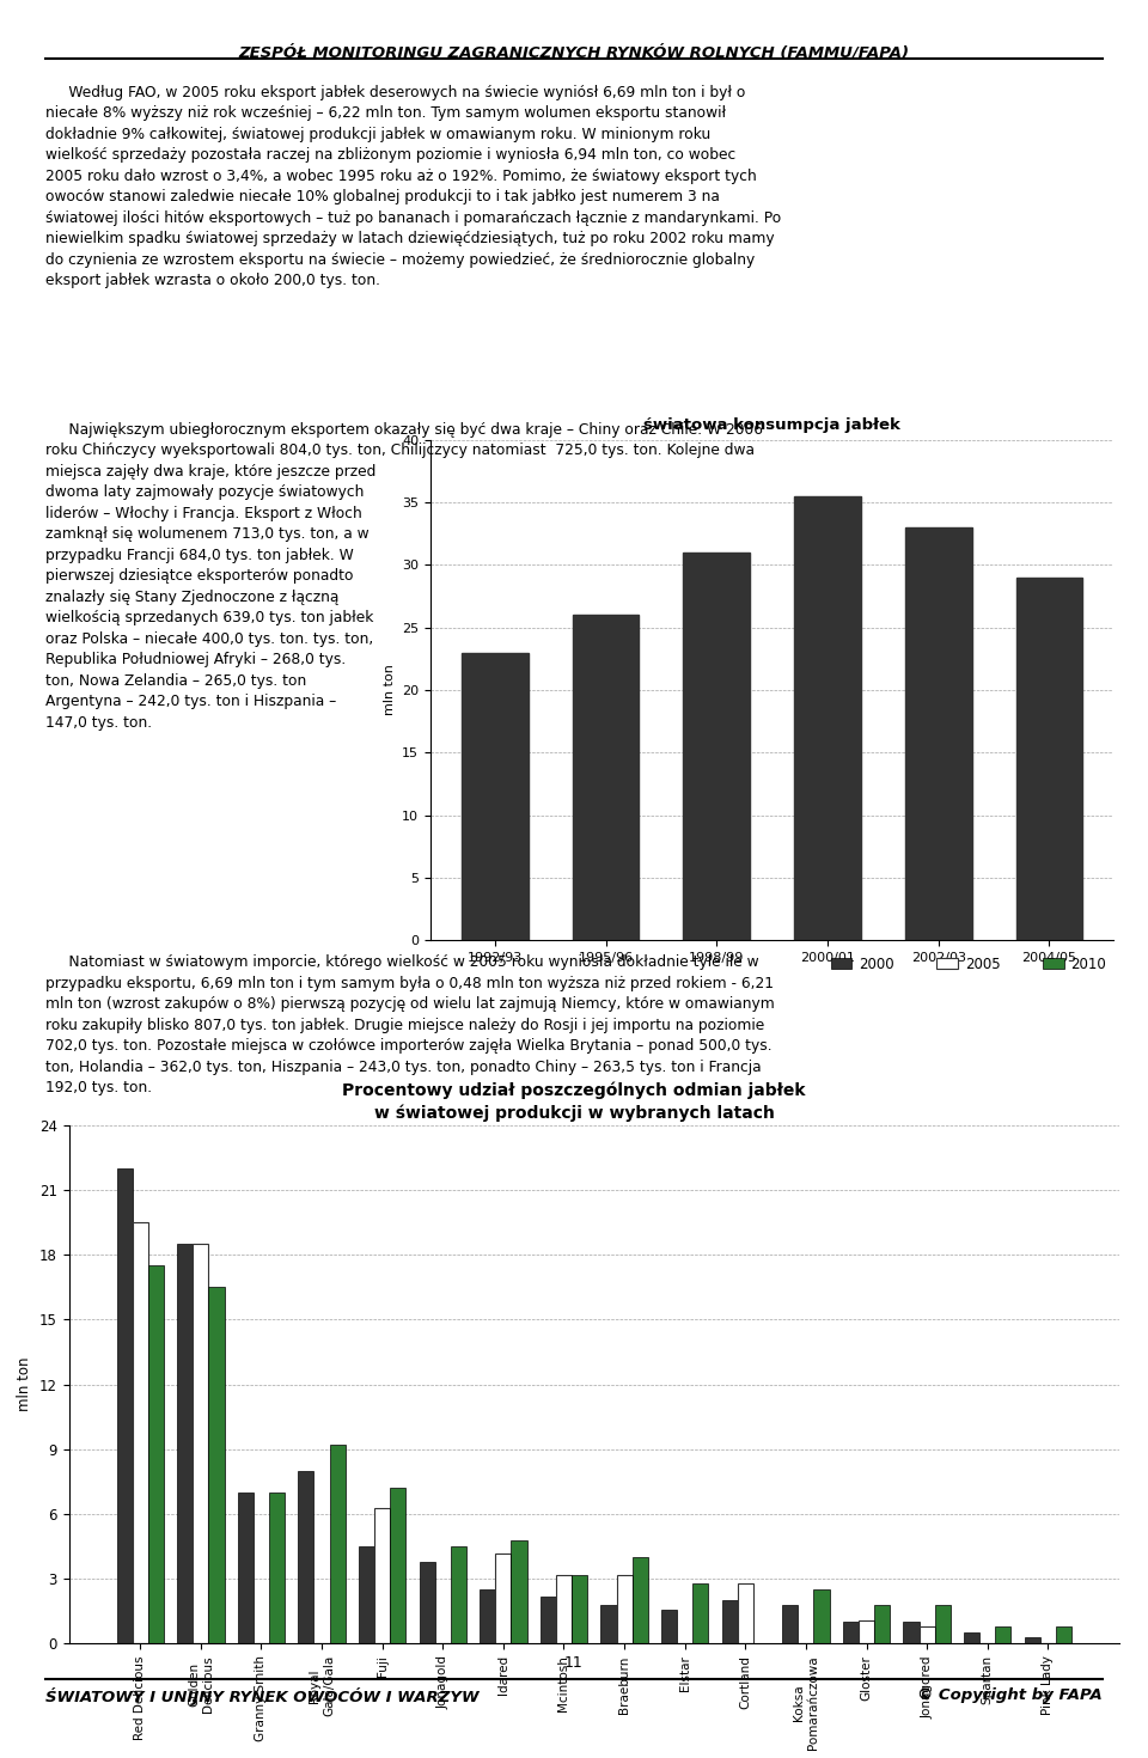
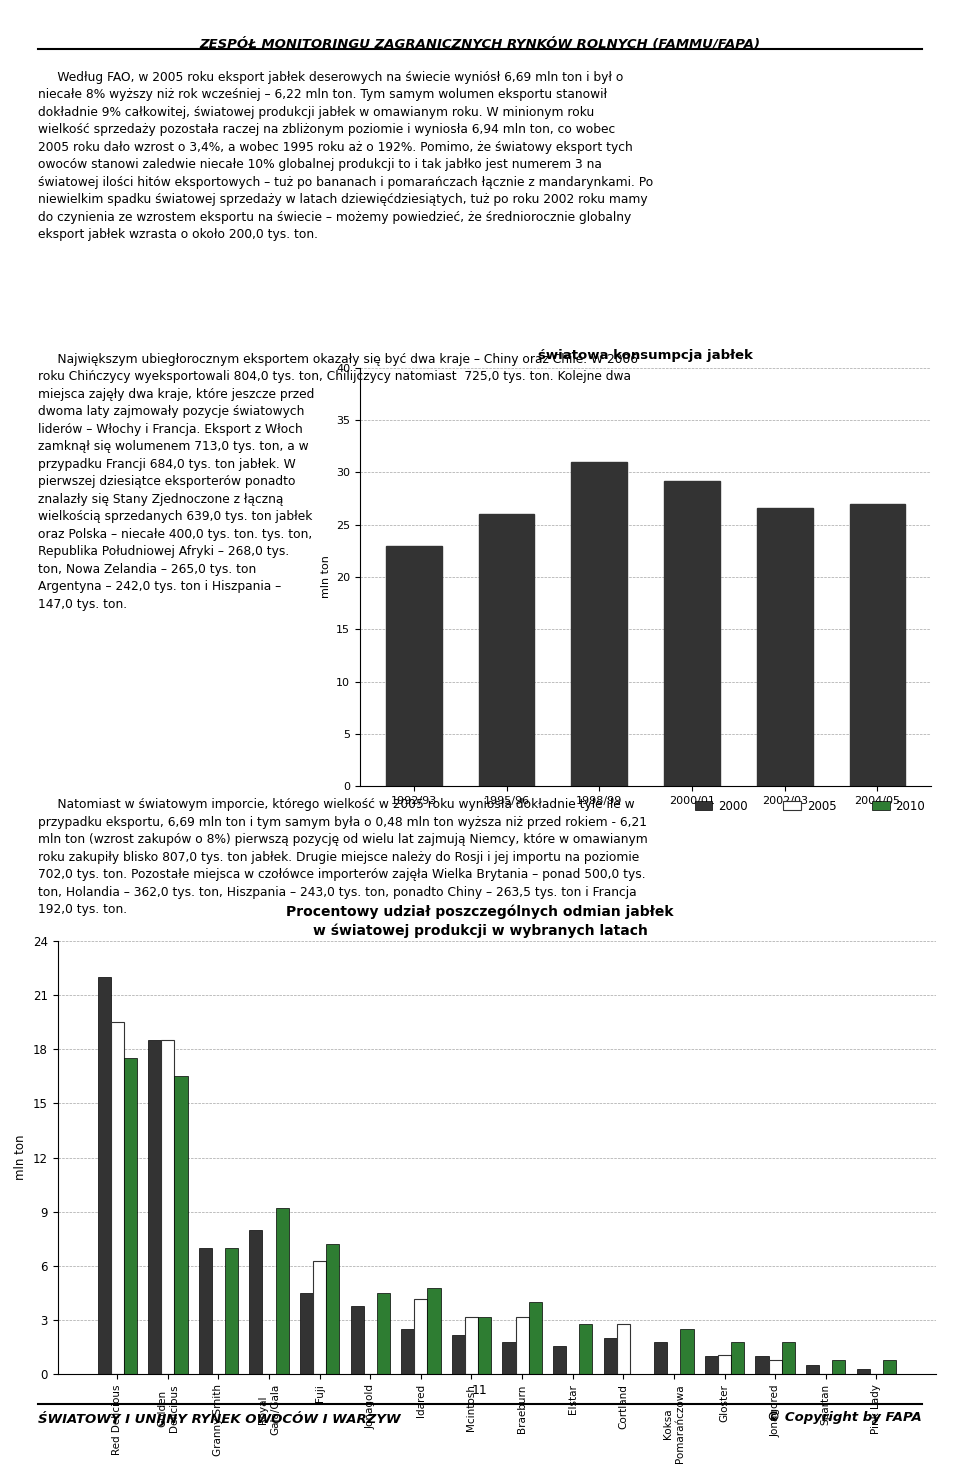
2000/01: 35.5 -> 29.2
2002/03: 33.0 -> 26.6
2004/05: 29.0 -> 27.0
